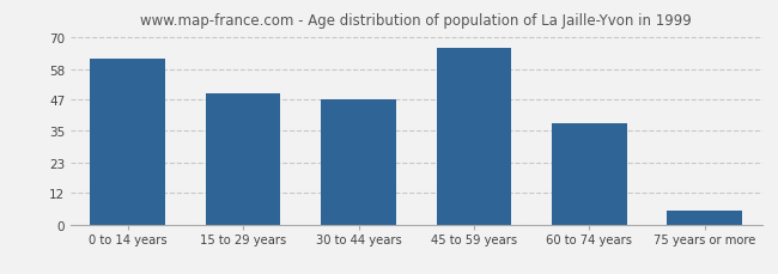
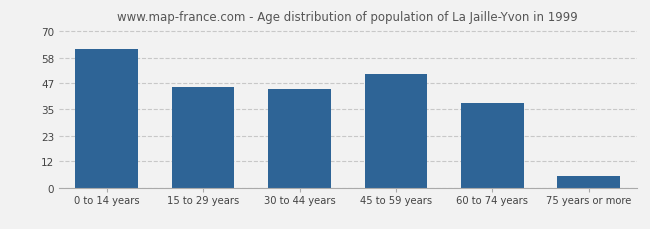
15 to 29 years: 49 -> 45
30 to 44 years: 47 -> 44
45 to 59 years: 66 -> 51
